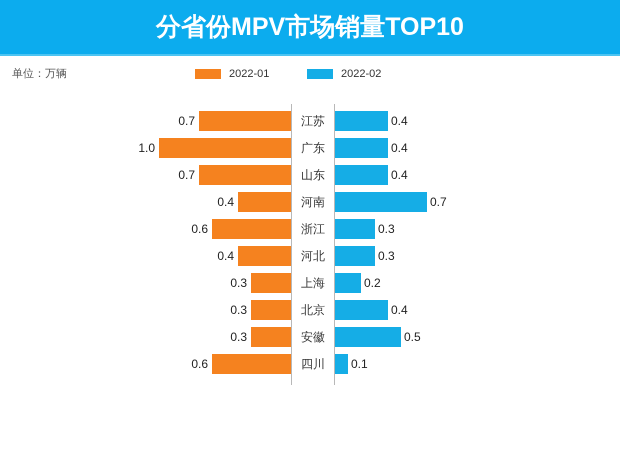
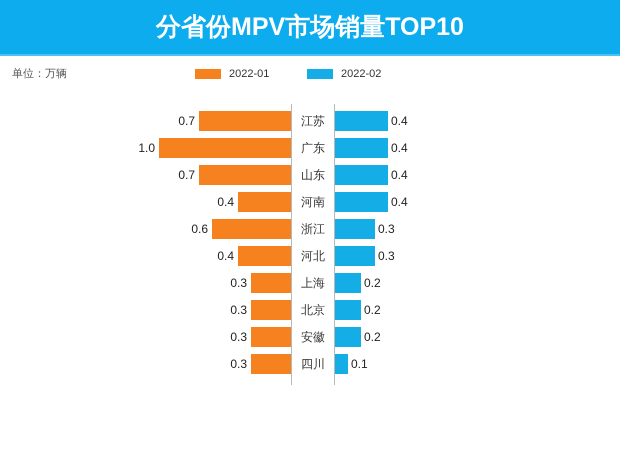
2022-02/河南: 0.7 -> 0.4
2022-02/北京: 0.4 -> 0.2
2022-02/安徽: 0.5 -> 0.2
2022-01/四川: 0.6 -> 0.3
